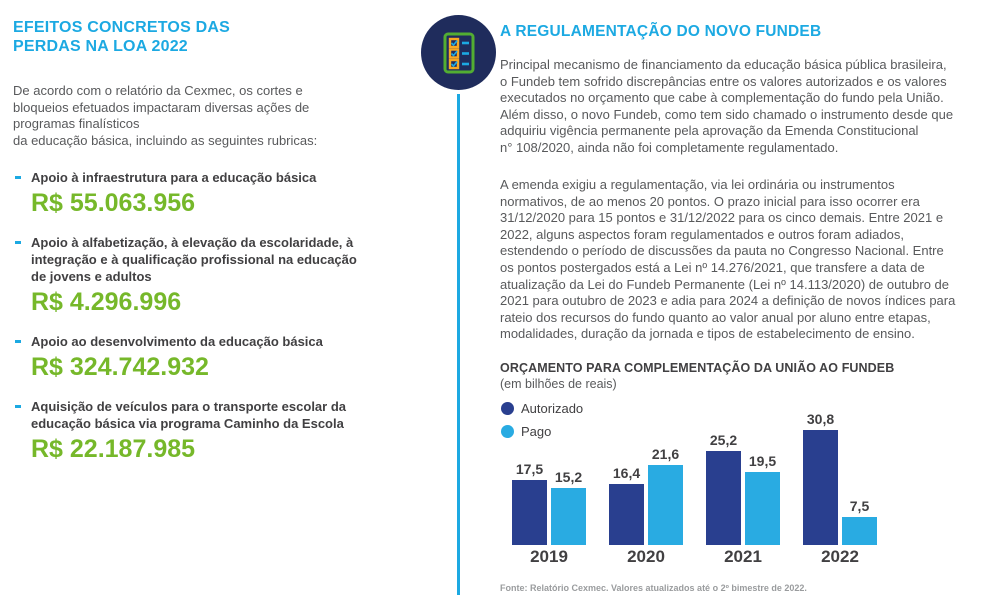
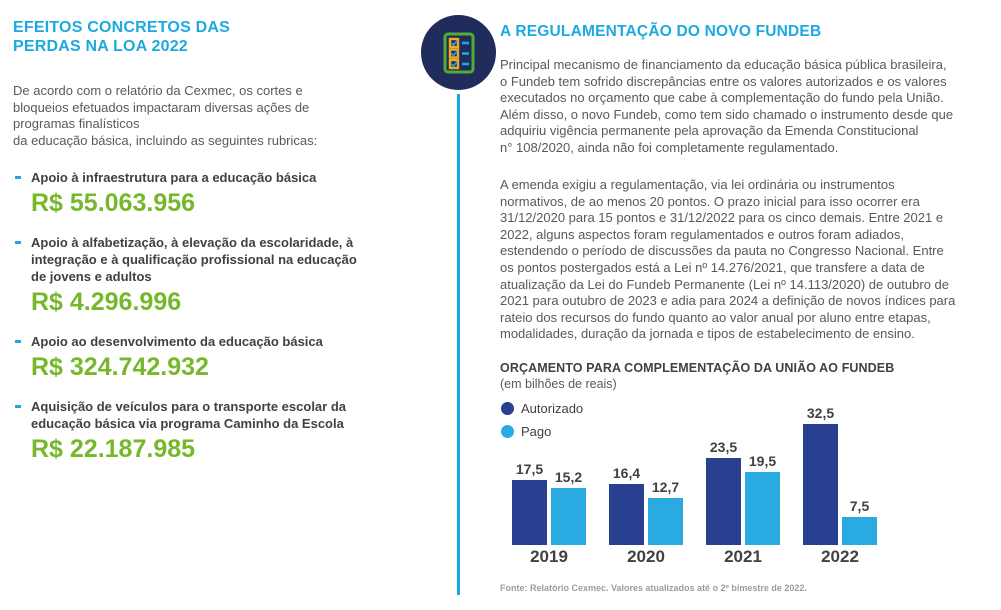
Pago/2020: 21,6 -> 12,7
Autorizado/2021: 25,2 -> 23,5
Autorizado/2022: 30,8 -> 32,5
